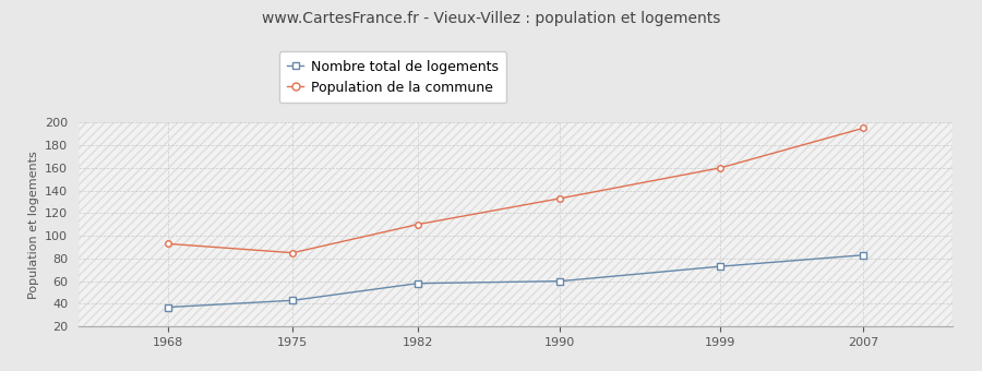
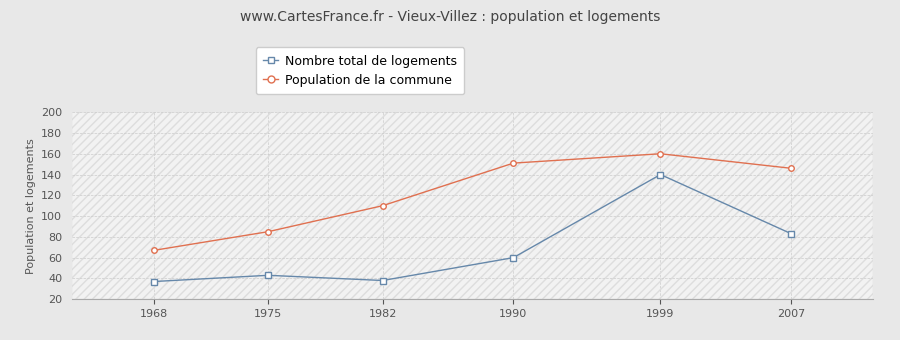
Population de la commune/1968: 93 -> 67
Nombre total de logements/1982: 58 -> 38
Population de la commune/1990: 133 -> 151
Nombre total de logements/1999: 73 -> 140
Population de la commune/2007: 195 -> 146
